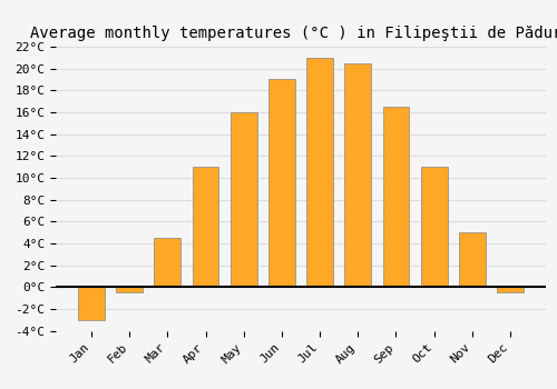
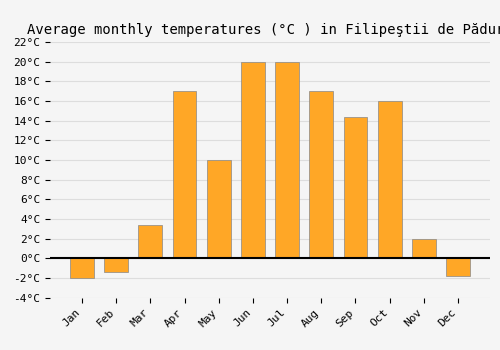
Jan: -3.0°C -> -2.0°C
Feb: -0.5°C -> -1.4°C
Mar: 4.5°C -> 3.4°C
Apr: 11.0°C -> 17.0°C
May: 16.0°C -> 10.0°C
Jun: 19.0°C -> 20.0°C
Jul: 21.0°C -> 20.0°C
Aug: 20.5°C -> 17.0°C
Sep: 16.5°C -> 14.4°C
Oct: 11.0°C -> 16.0°C
Nov: 5.0°C -> 2.0°C
Dec: -0.5°C -> -1.8°C
